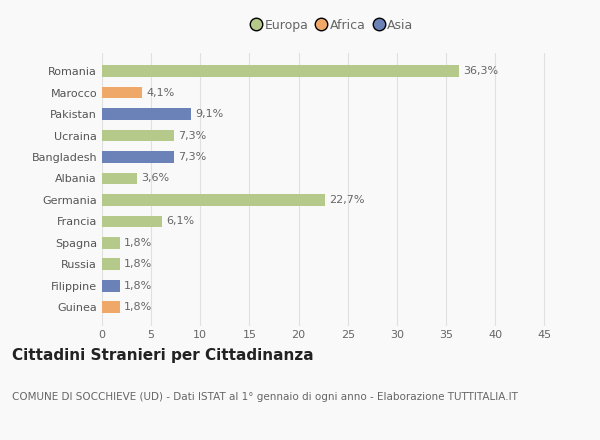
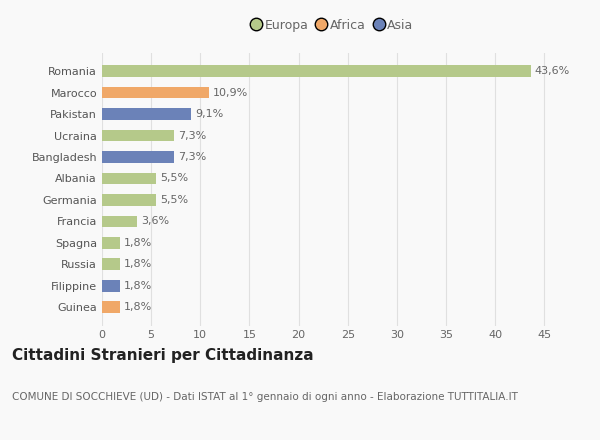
Romania: 36,3% -> 43,6%
Marocco: 4,1% -> 10,9%
Albania: 3,6% -> 5,5%
Germania: 22,7% -> 5,5%
Francia: 6,1% -> 3,6%
